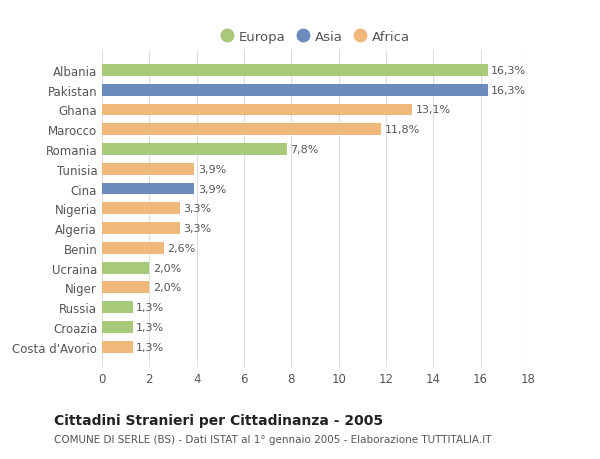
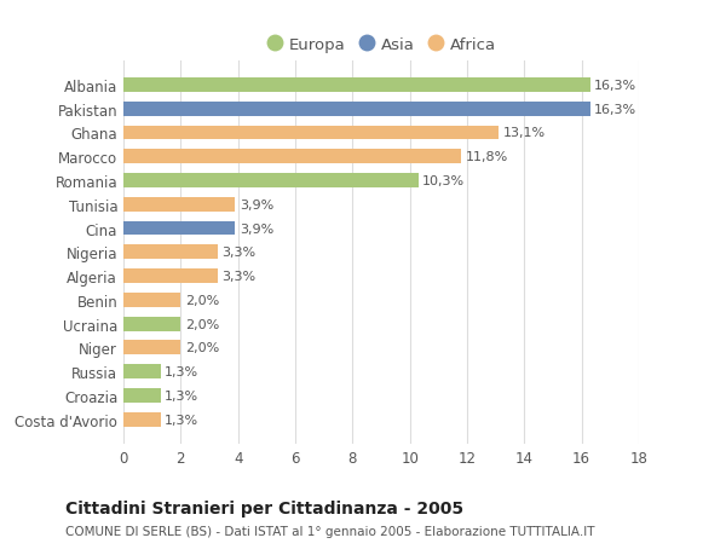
Romania: 7,8% -> 10,3%
Benin: 2,6% -> 2,0%
